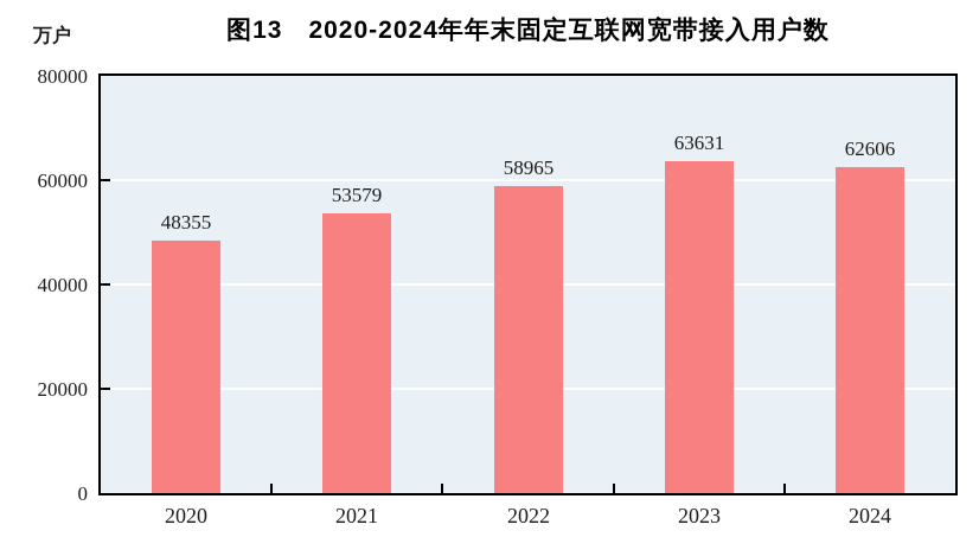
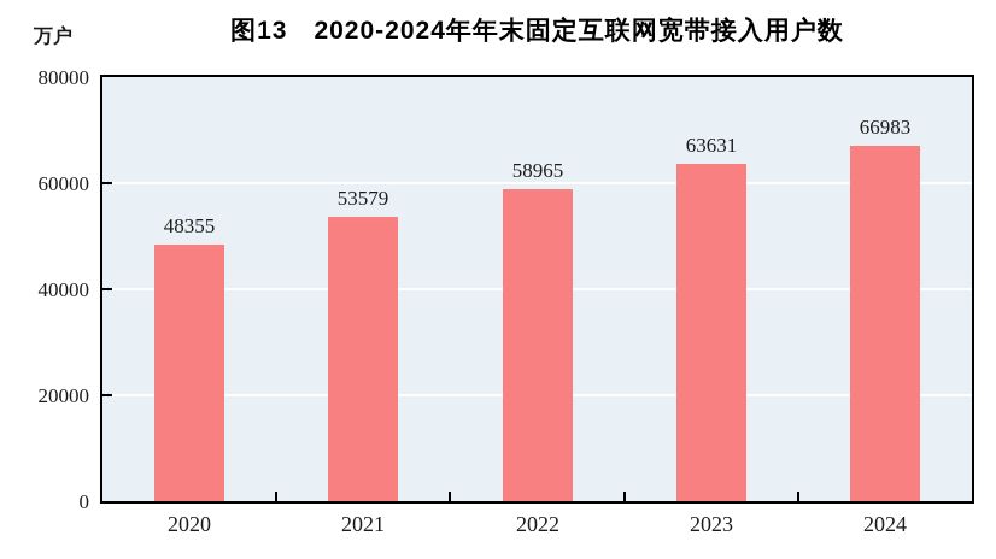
2024: 62606 -> 66983
